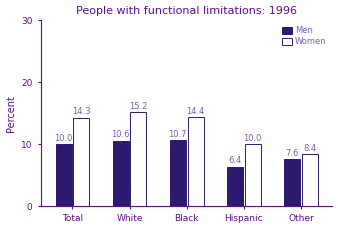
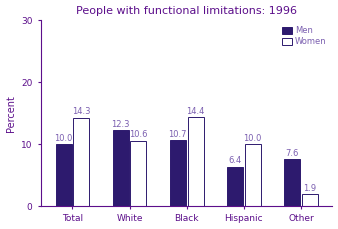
Men/White: 10.6 -> 12.3
Women/White: 15.2 -> 10.6
Women/Other: 8.4 -> 1.9
